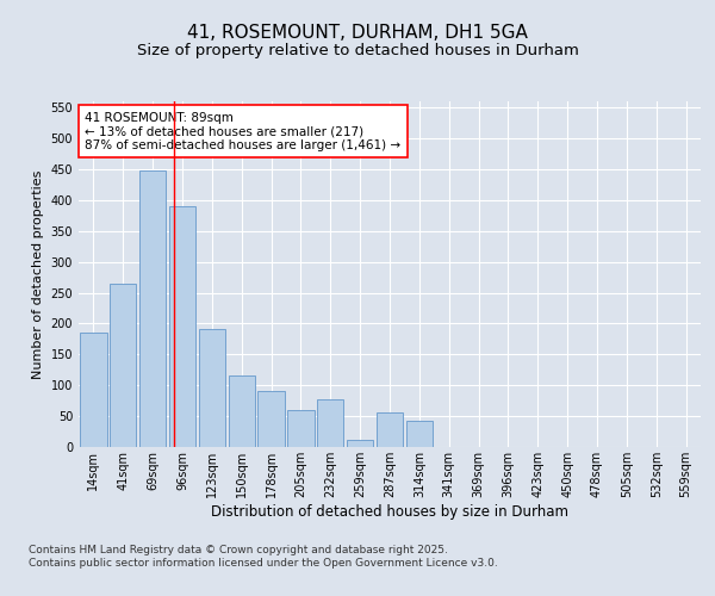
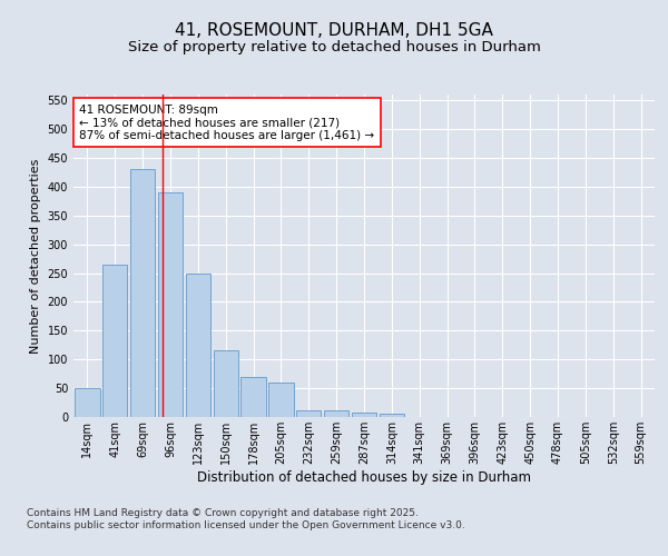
14sqm: 186 -> 50
69sqm: 448 -> 430
123sqm: 192 -> 250
178sqm: 90 -> 70
232sqm: 78 -> 12
287sqm: 56 -> 8
314sqm: 42 -> 6
